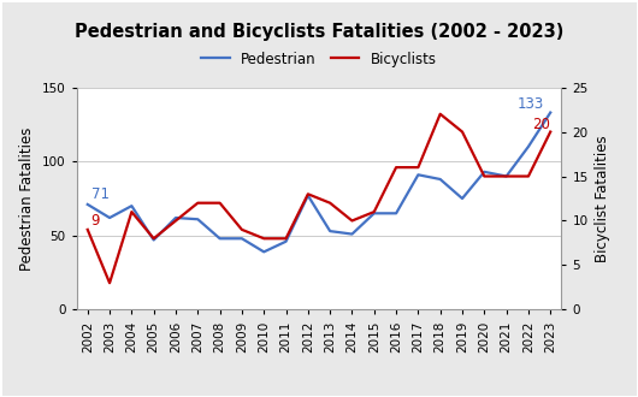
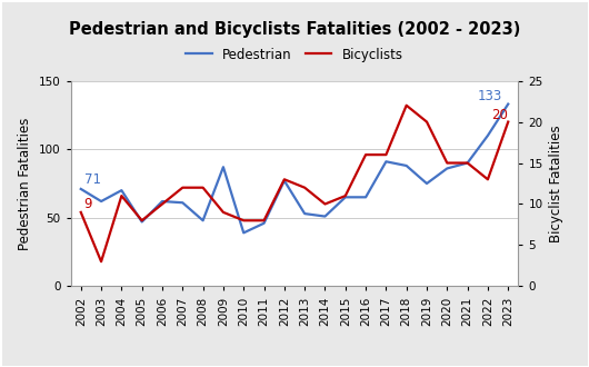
Pedestrian/2009: 48 -> 87
Pedestrian/2020: 93 -> 86
Bicyclists/2022: 15 -> 13
